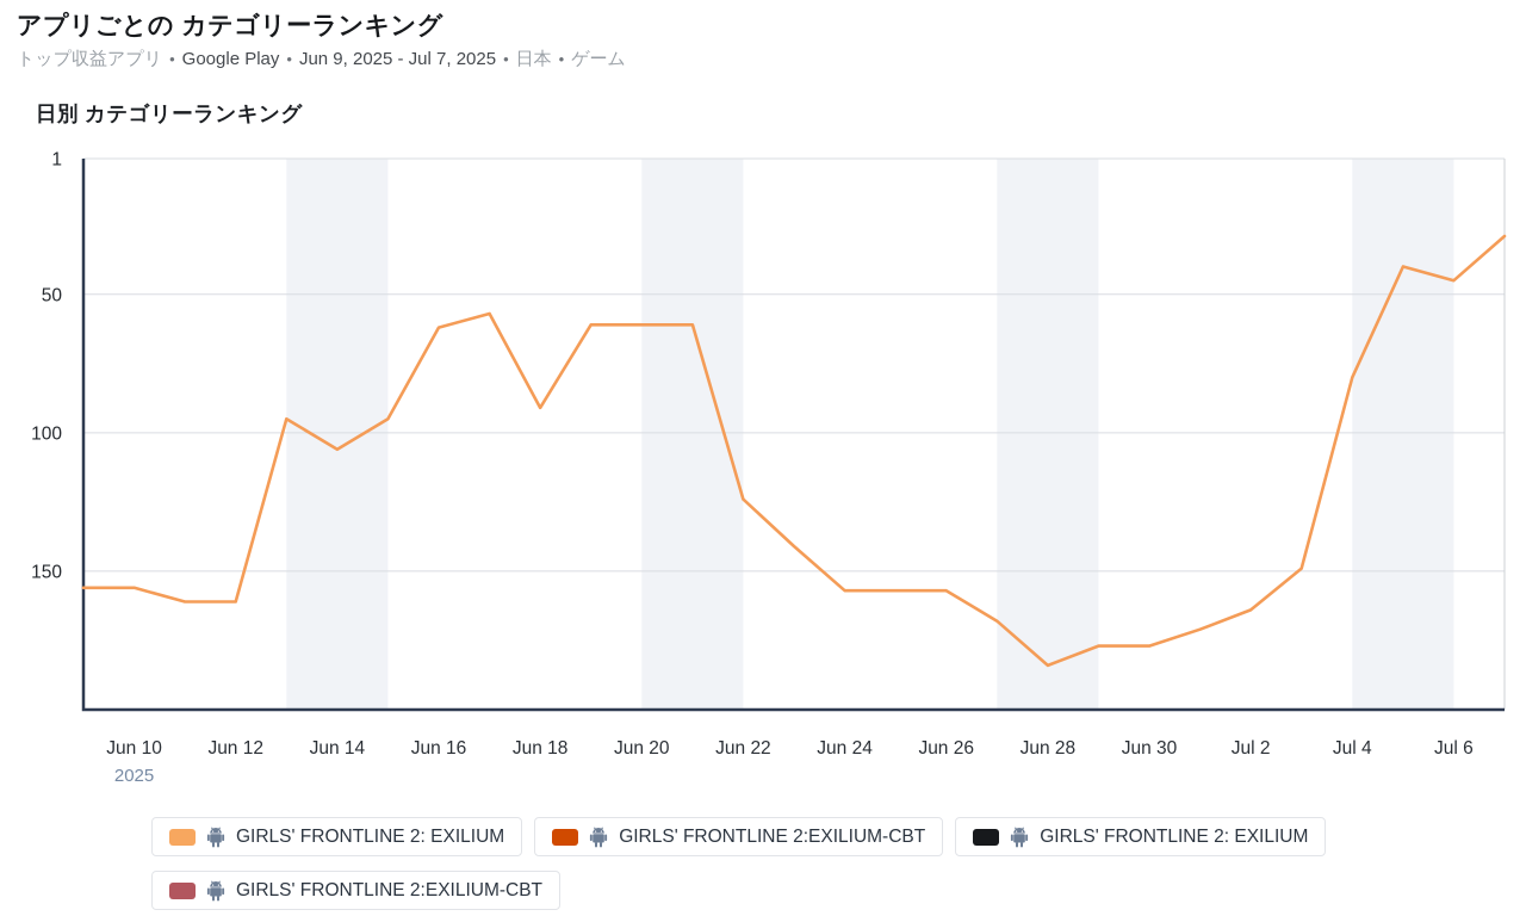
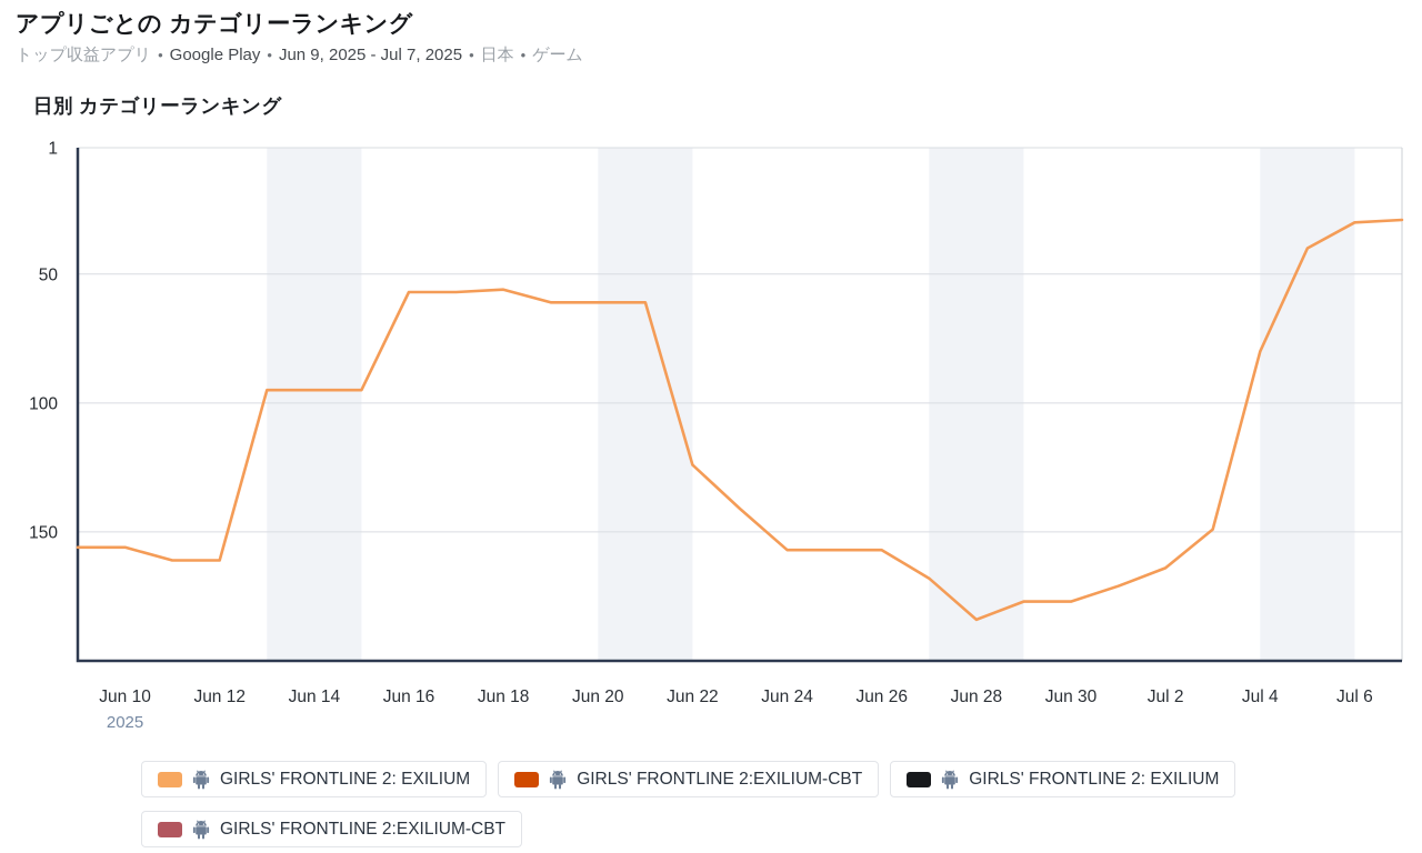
Jun 14: 106 -> 95
Jun 16: 62 -> 57
Jun 18: 91 -> 56
Jul 6: 45 -> 30
